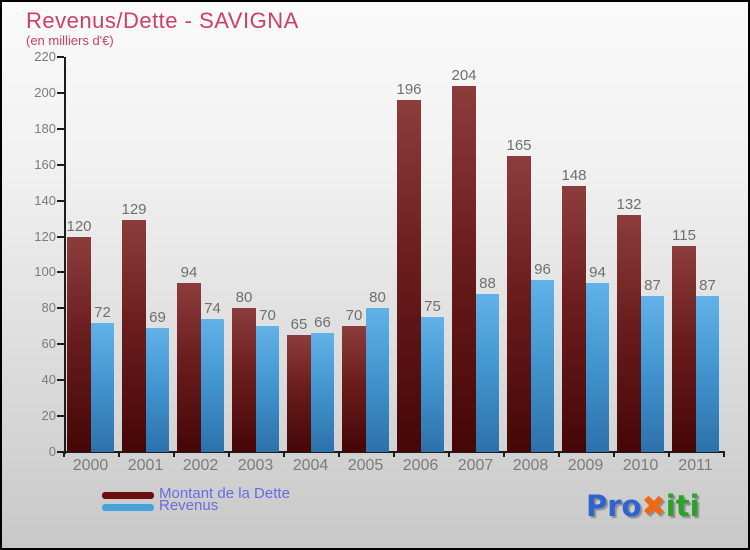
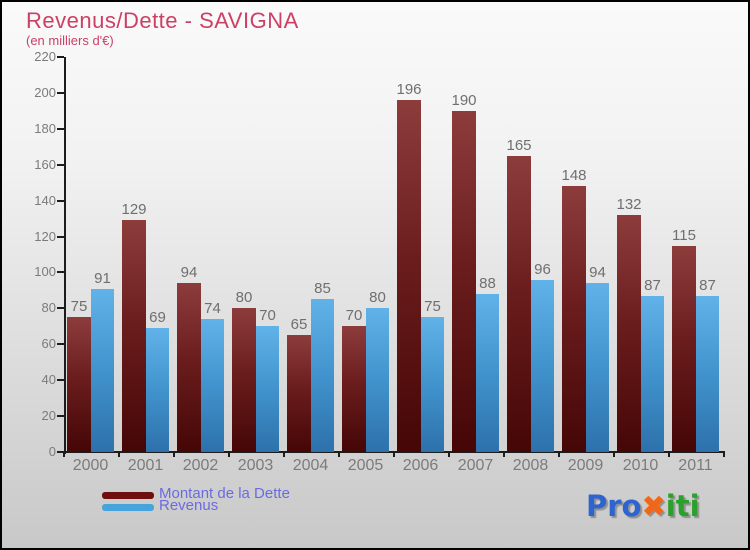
Montant de la Dette/2000: 120 -> 75
Revenus/2000: 72 -> 91
Revenus/2004: 66 -> 85
Montant de la Dette/2007: 204 -> 190
